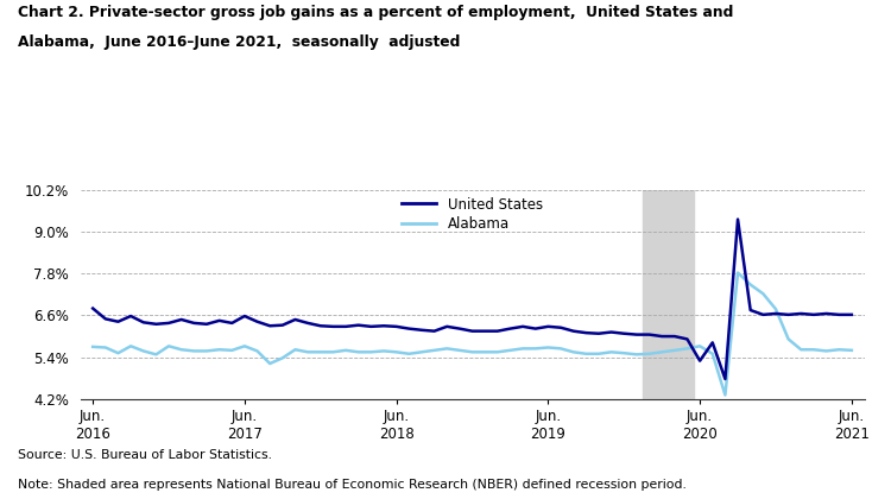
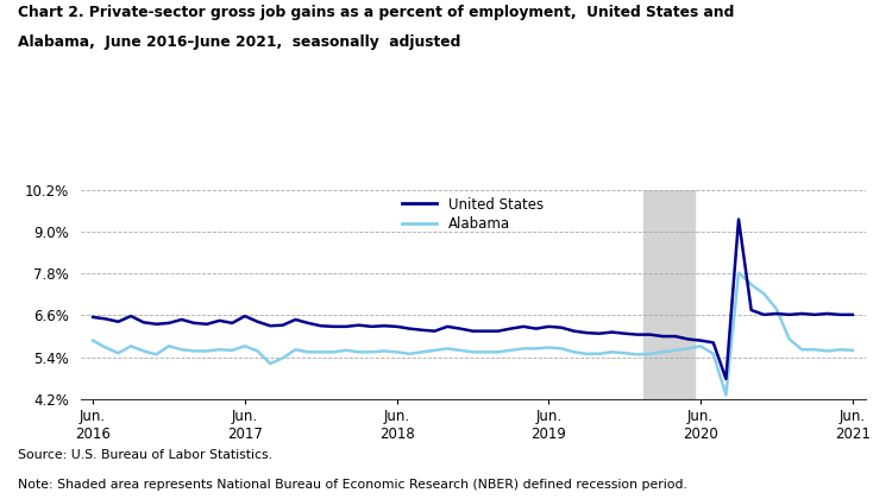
United States/Jun. 2016: 6.80% -> 6.55%
Alabama/Jun. 2016: 5.70% -> 5.88%
United States/Jun. 2020: 5.30% -> 5.88%
